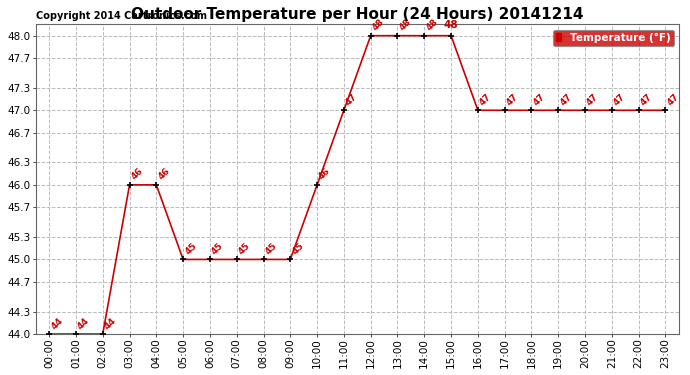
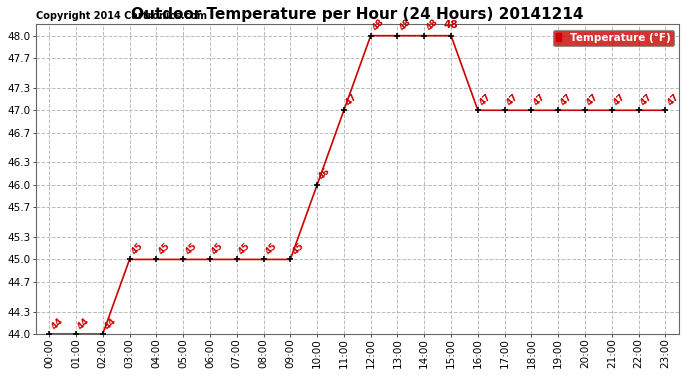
03:00: 46 -> 45
04:00: 46 -> 45
